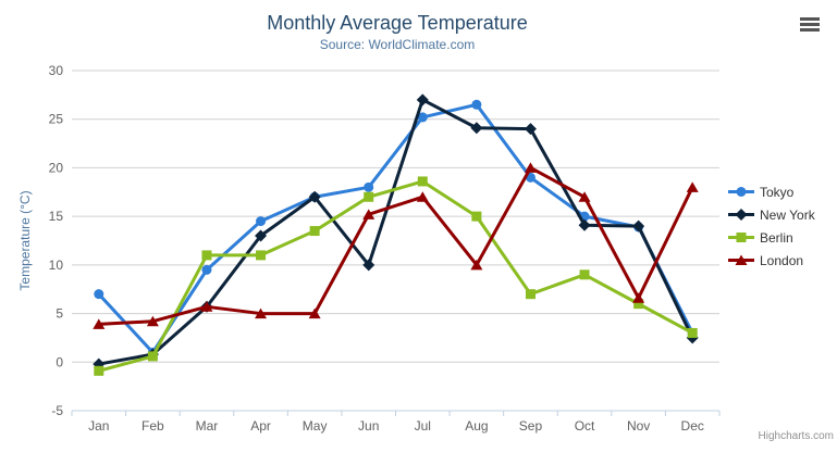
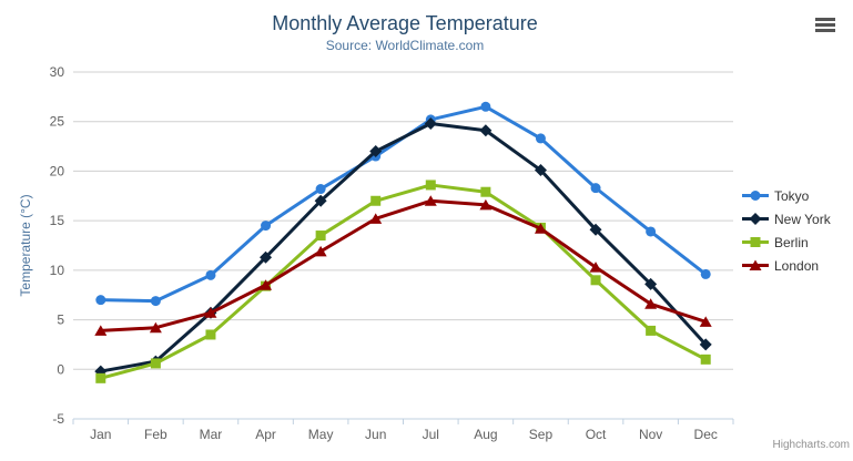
Tokyo/Feb: 1 -> 7
Berlin/Mar: 11 -> 4
New York/Apr: 13 -> 11
Berlin/Apr: 11 -> 8
London/Apr: 5 -> 8
Tokyo/May: 17 -> 18
London/May: 5 -> 12
Tokyo/Jun: 18 -> 22
New York/Jun: 10 -> 22
New York/Jul: 27 -> 25
Berlin/Aug: 15 -> 18
London/Aug: 10 -> 17
Tokyo/Sep: 19 -> 23
New York/Sep: 24 -> 20
Berlin/Sep: 7 -> 14
London/Sep: 20 -> 14
Tokyo/Oct: 15 -> 18
London/Oct: 17 -> 10
New York/Nov: 14 -> 9
Berlin/Nov: 6 -> 4
Tokyo/Dec: 3 -> 10
Berlin/Dec: 3 -> 1
London/Dec: 18 -> 5
